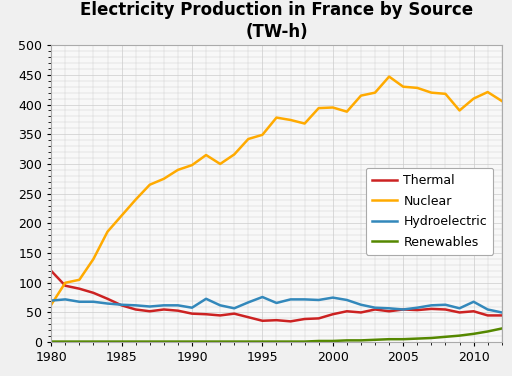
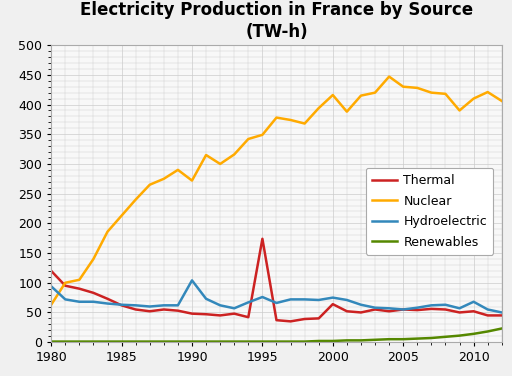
Hydroelectric/1980: 70 -> 94
Nuclear/1990: 298 -> 272
Hydroelectric/1990: 58 -> 104
Thermal/1995: 36 -> 174
Thermal/2000: 47 -> 64
Nuclear/2000: 395 -> 416
